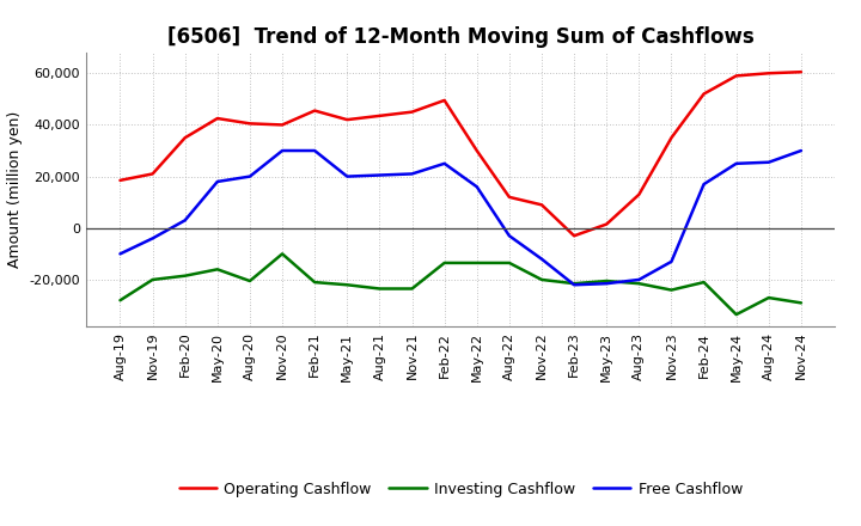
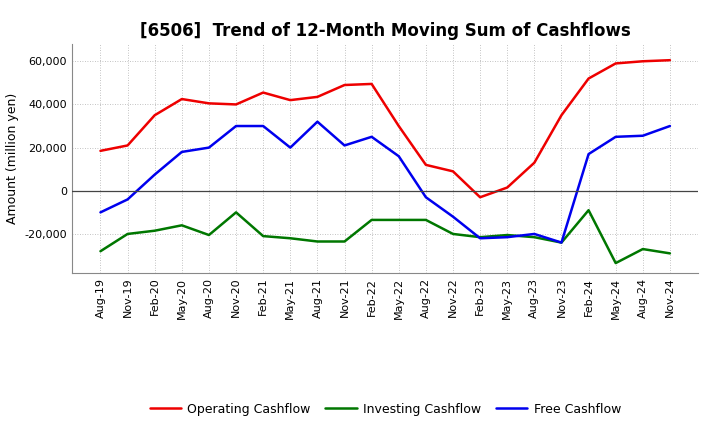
Free Cashflow/Feb-20: 3,000 -> 7,500
Free Cashflow/Aug-21: 20,500 -> 32,000
Operating Cashflow/Nov-21: 45,000 -> 49,000
Free Cashflow/Nov-23: -13,000 -> -24,000
Investing Cashflow/Feb-24: -21,000 -> -9,000
